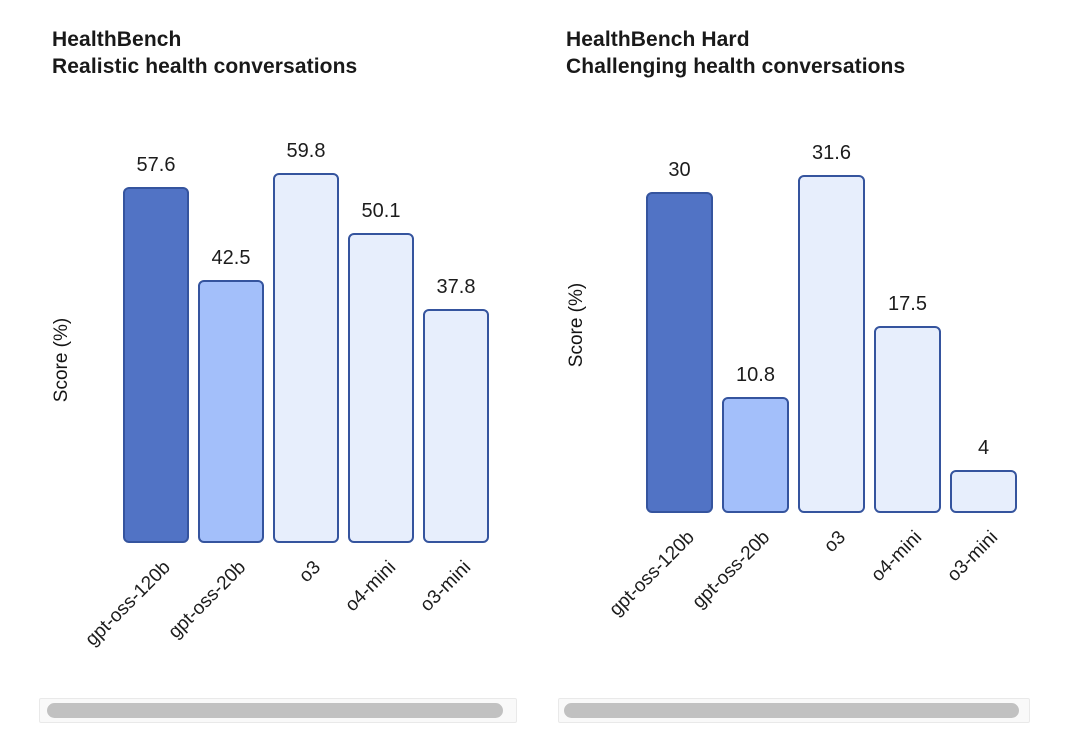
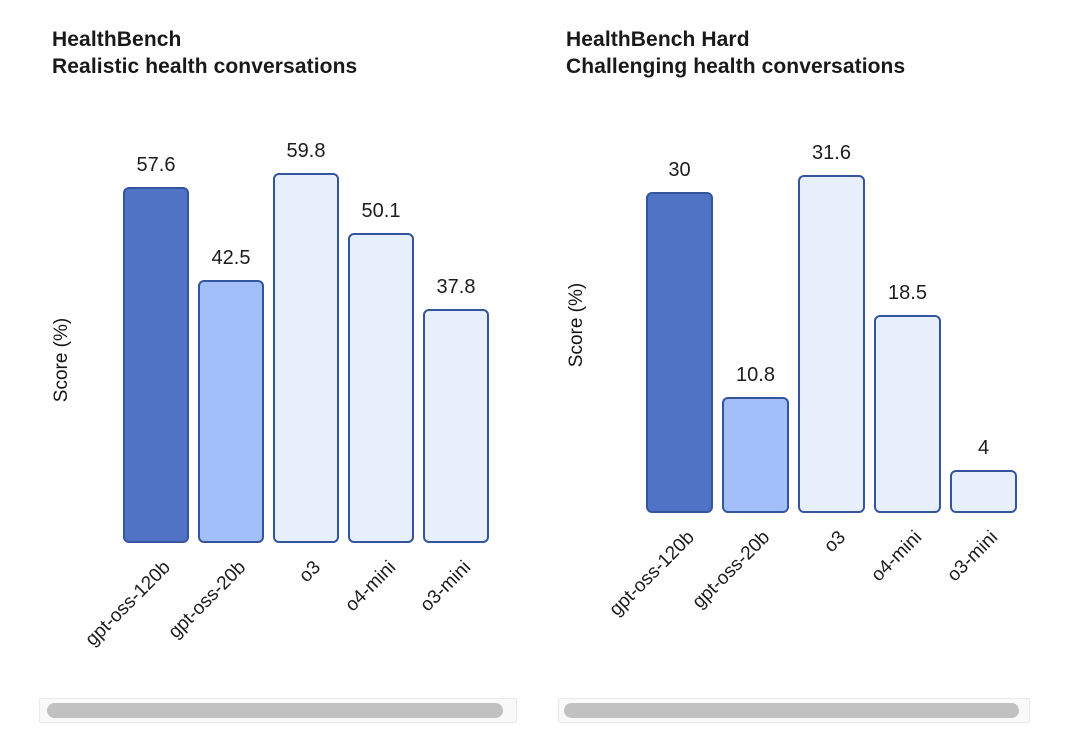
HealthBench Hard/o4-mini: 17.5 -> 18.5
